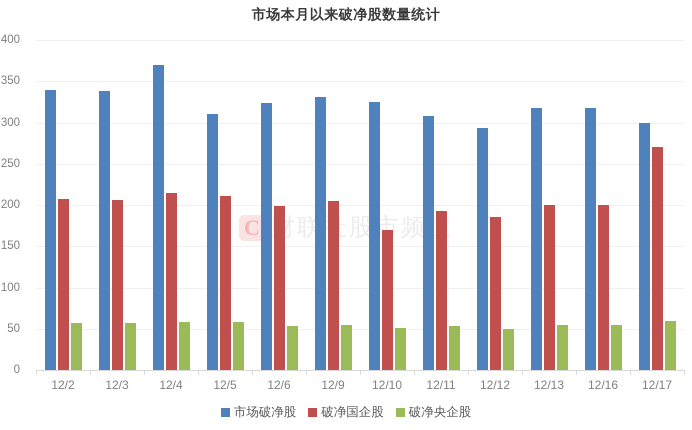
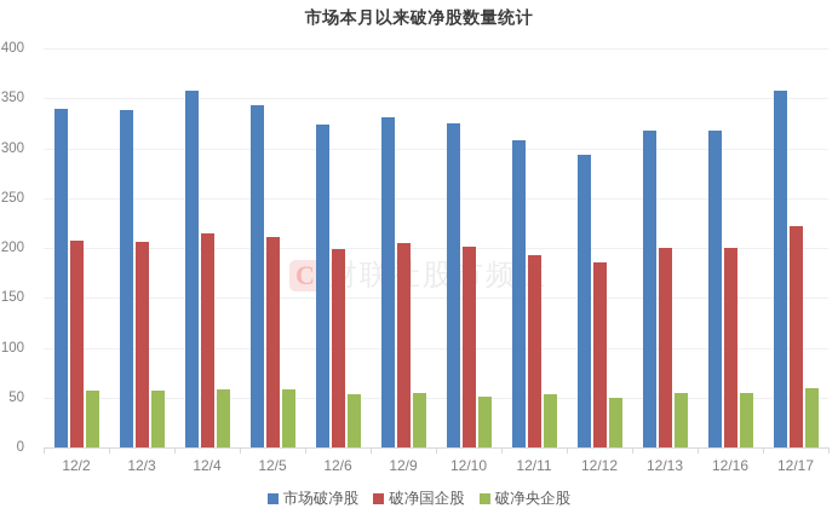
市场破净股/12/4: 370 -> 360
市场破净股/12/5: 310 -> 340
破净国企股/12/10: 170 -> 200
市场破净股/12/17: 300 -> 360
破净国企股/12/17: 270 -> 220
